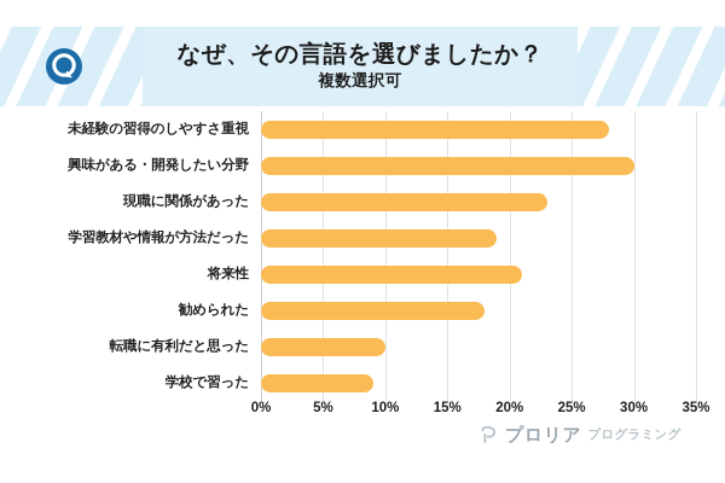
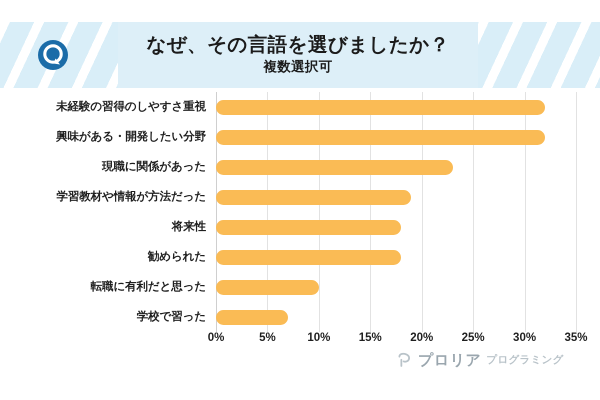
未経験の習得のしやすさ重視: 28% -> 32%
興味がある・開発したい分野: 30% -> 32%
将来性: 21% -> 18%
学校で習った: 9% -> 7%
